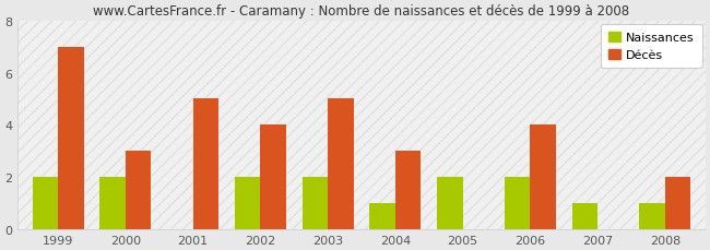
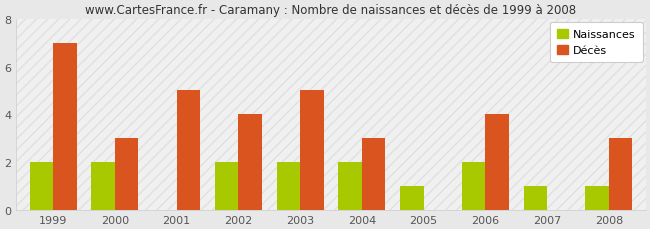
Naissances/2004: 1 -> 2
Naissances/2005: 2 -> 1
Décès/2008: 2 -> 3
